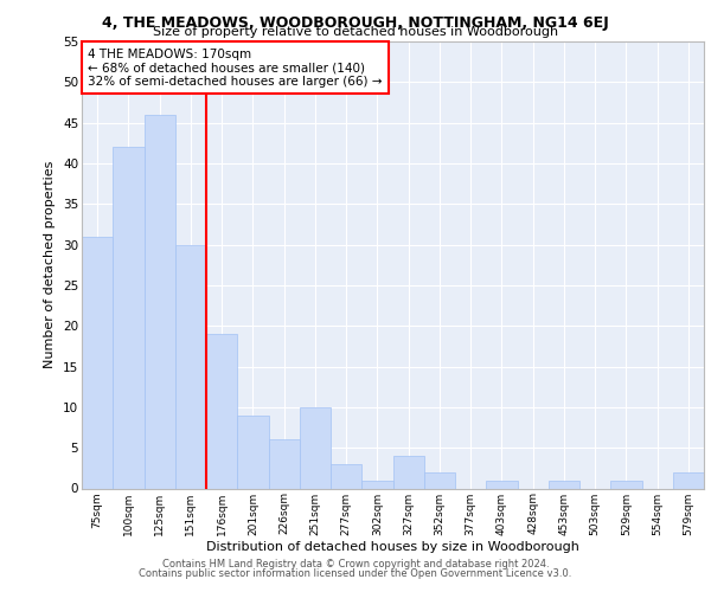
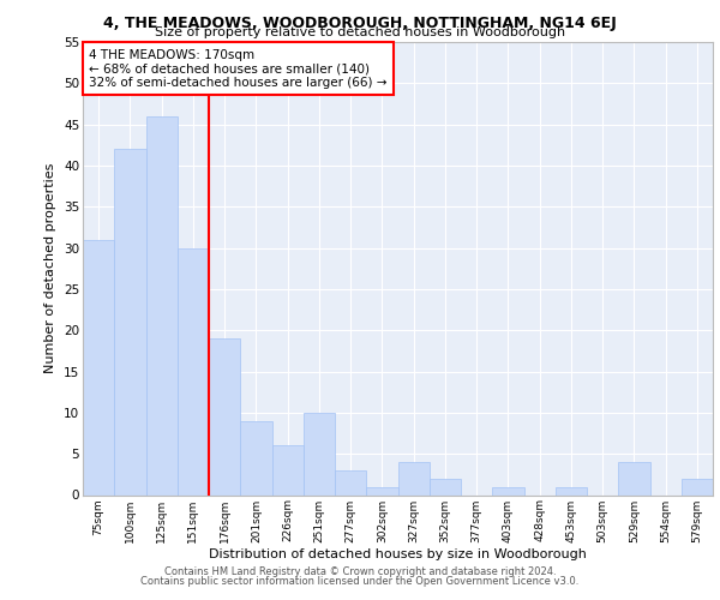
529sqm: 1 -> 4
